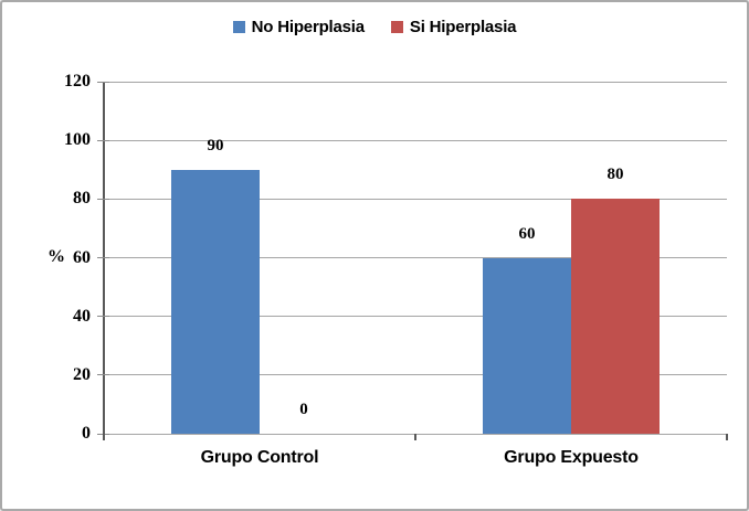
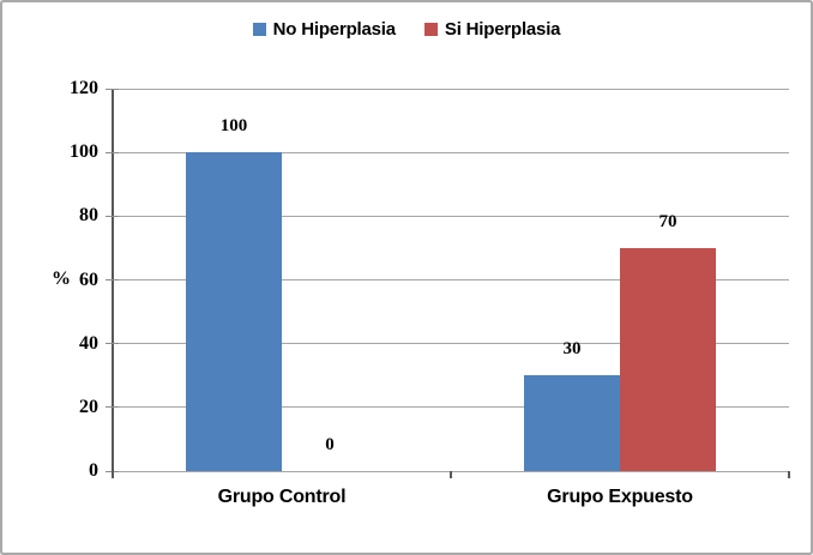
No Hiperplasia/Grupo Control: 90 -> 100
No Hiperplasia/Grupo Expuesto: 60 -> 30
Si Hiperplasia/Grupo Expuesto: 80 -> 70
